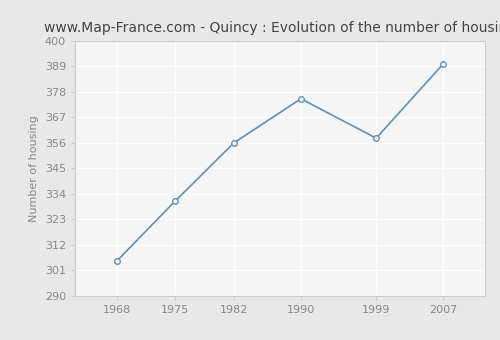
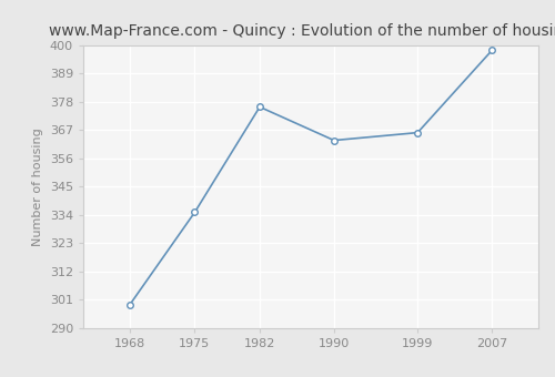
1968: 305 -> 299
1975: 331 -> 335
1982: 356 -> 376
1990: 375 -> 363
1999: 358 -> 366
2007: 390 -> 398
